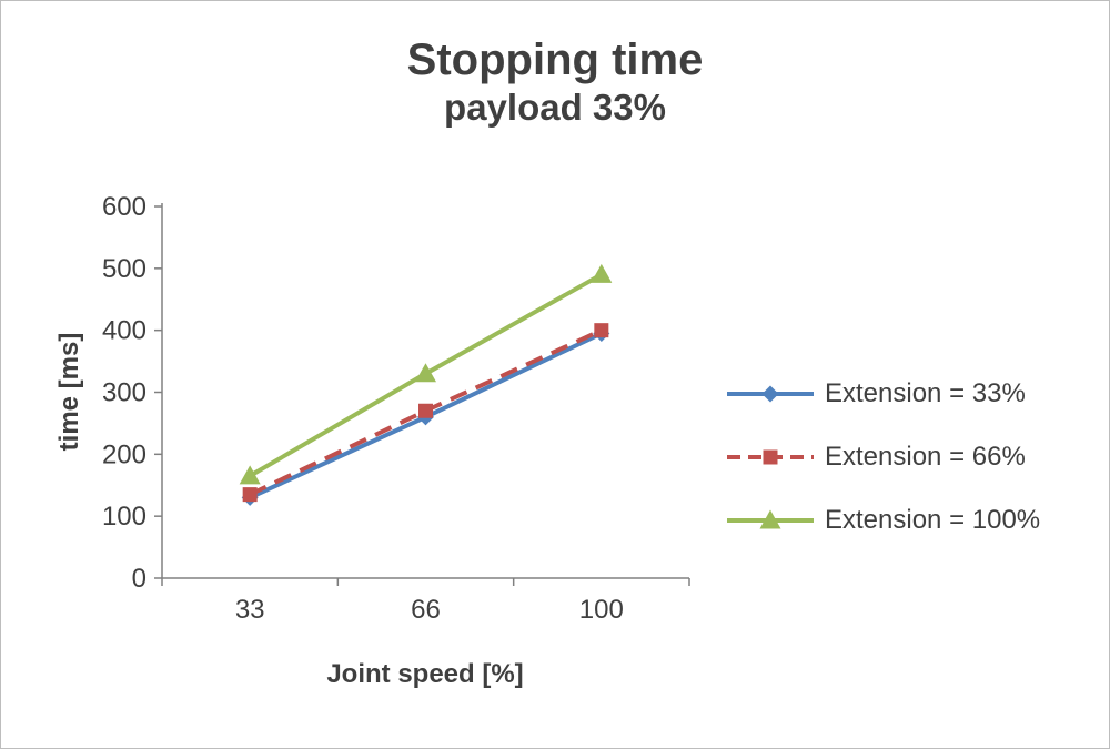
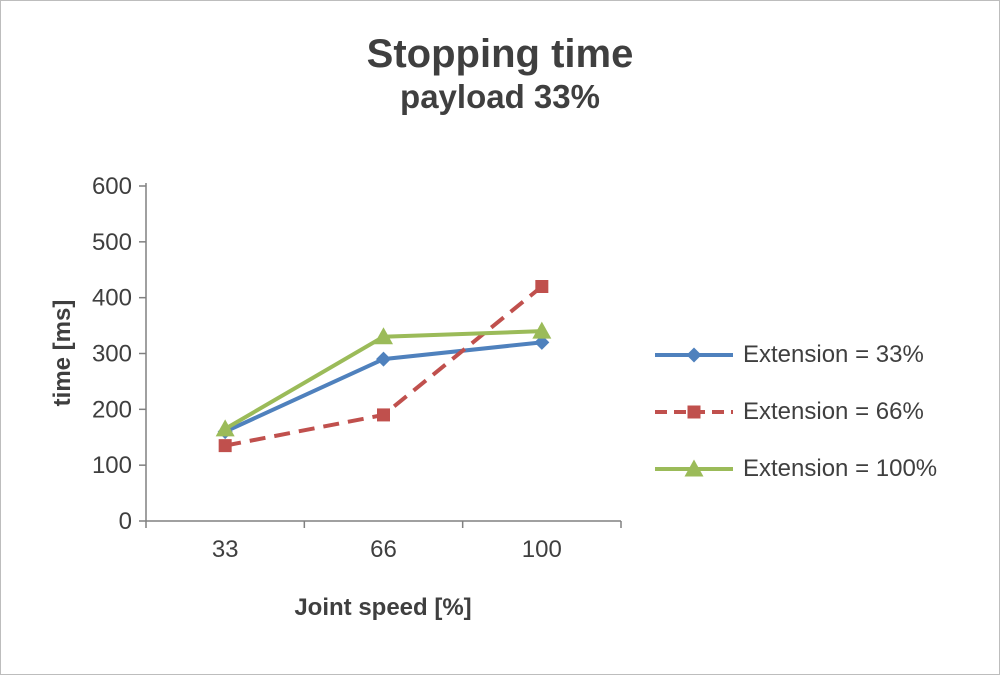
Extension = 33%/33: 130 -> 160
Extension = 33%/66: 260 -> 290
Extension = 66%/66: 270 -> 190
Extension = 33%/100: 400 -> 320
Extension = 66%/100: 400 -> 420
Extension = 100%/100: 490 -> 340
